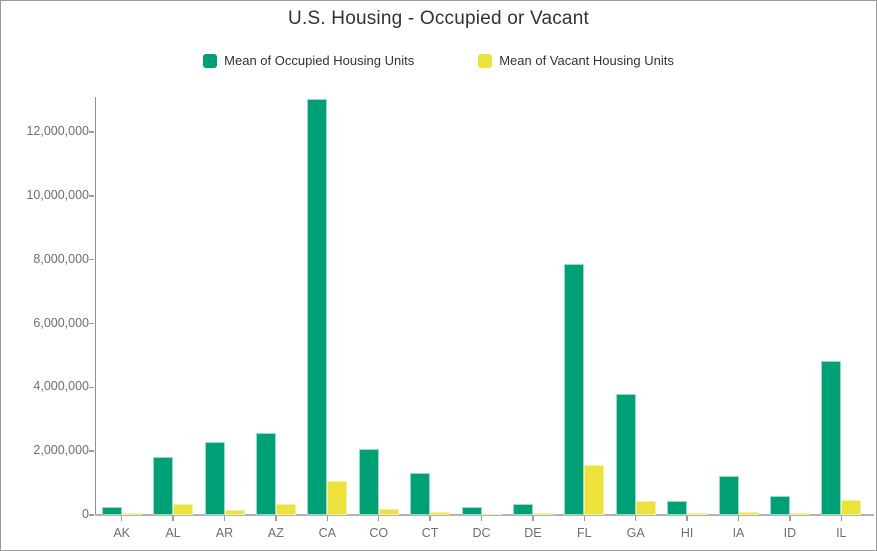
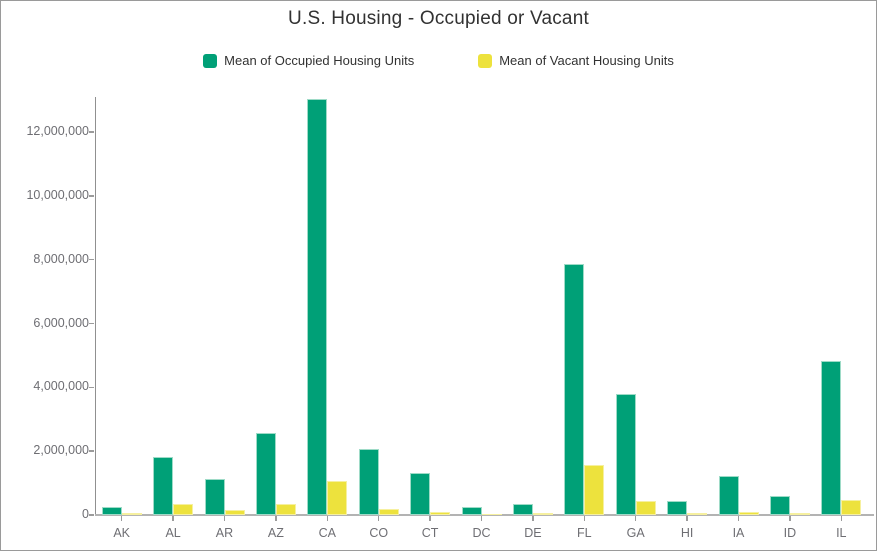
Mean of Occupied Housing Units/AR: 2300000 -> 1100000
